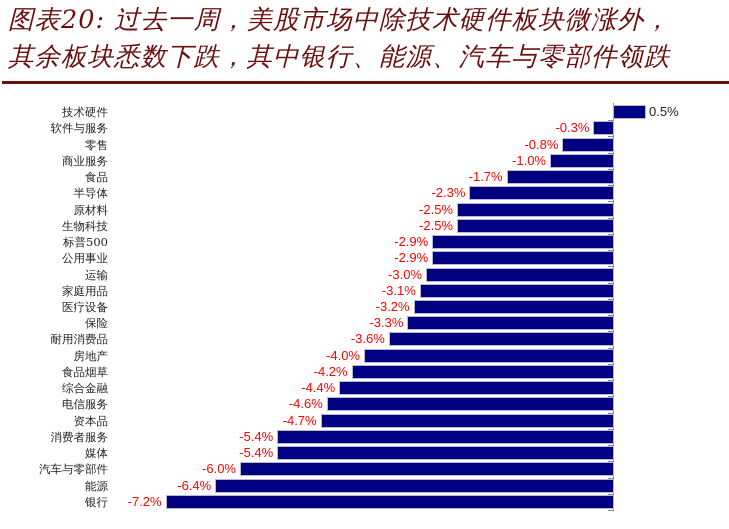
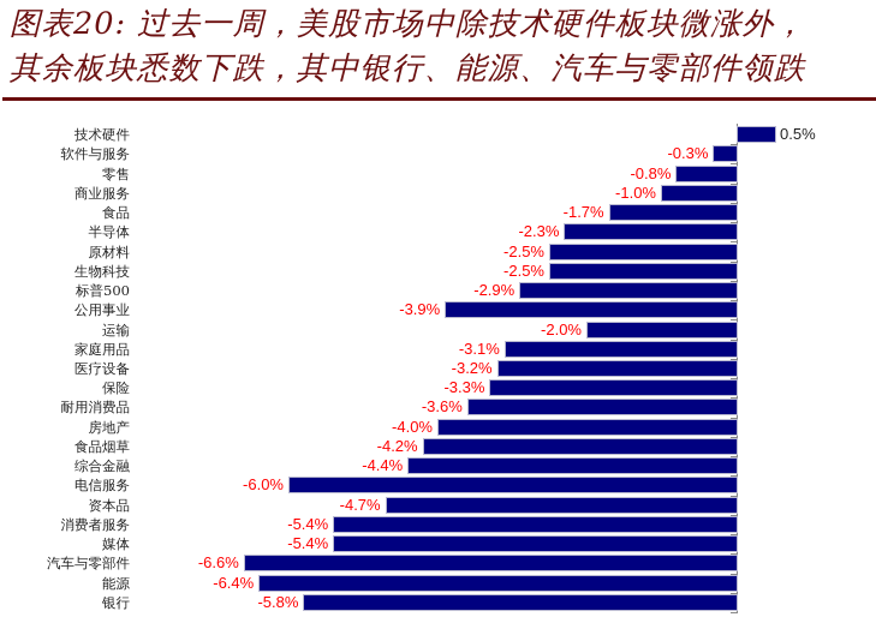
公用事业: -2.9% -> -3.9%
运输: -3.0% -> -2.0%
电信服务: -4.6% -> -6.0%
汽车与零部件: -6.0% -> -6.6%
银行: -7.2% -> -5.8%
